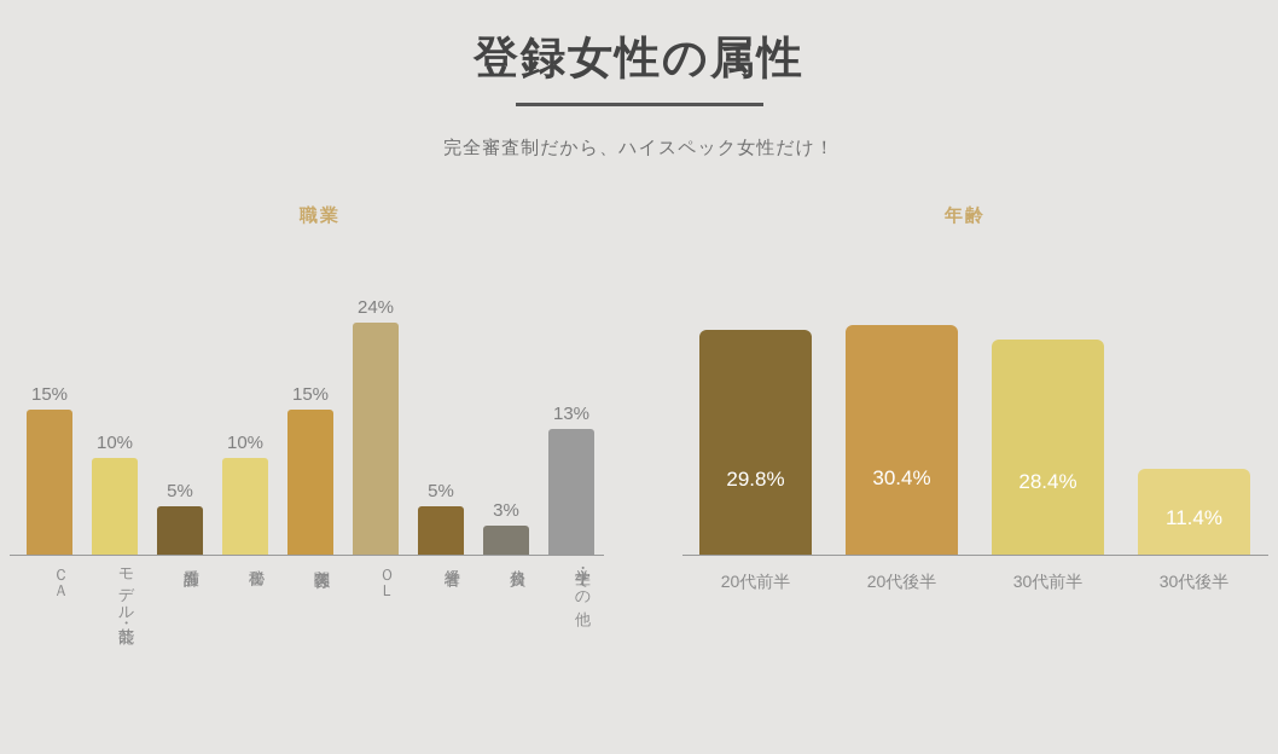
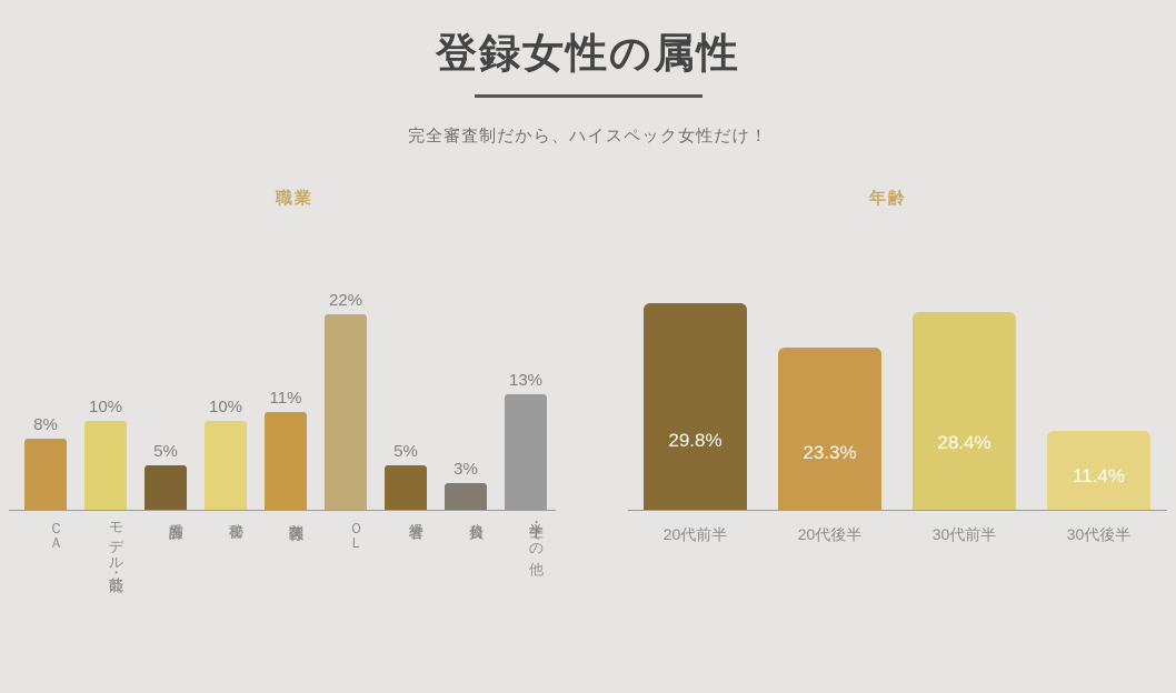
職業/ＣＡ: 15% -> 8%
職業/美容関係: 15% -> 11%
職業/ＯＬ: 24% -> 22%
年齢/20代後半: 30.4% -> 23.3%
